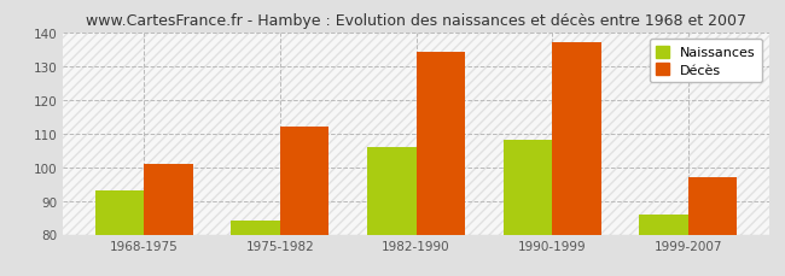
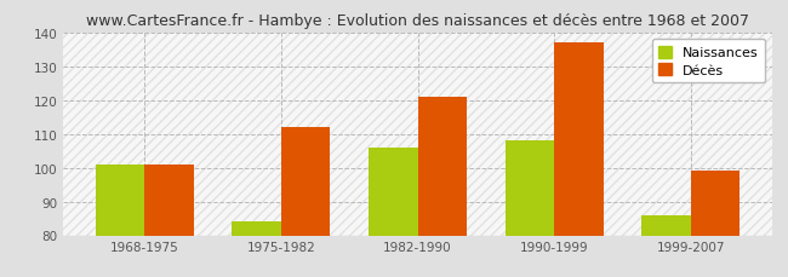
Naissances/1968-1975: 93 -> 101
Décès/1982-1990: 134 -> 121
Décès/1999-2007: 97 -> 99
